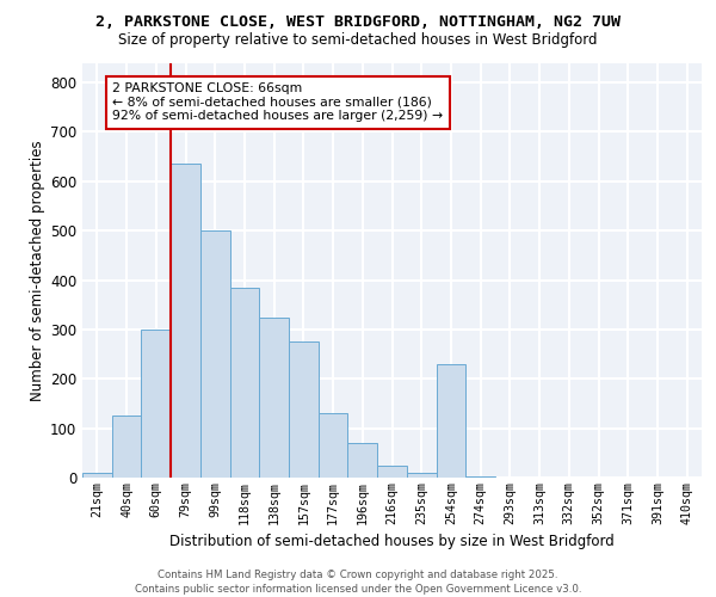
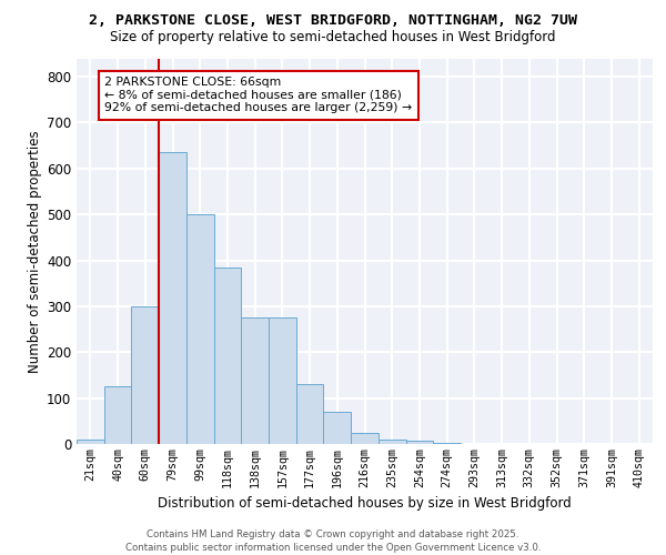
138sqm: 325 -> 275
254sqm: 230 -> 7
